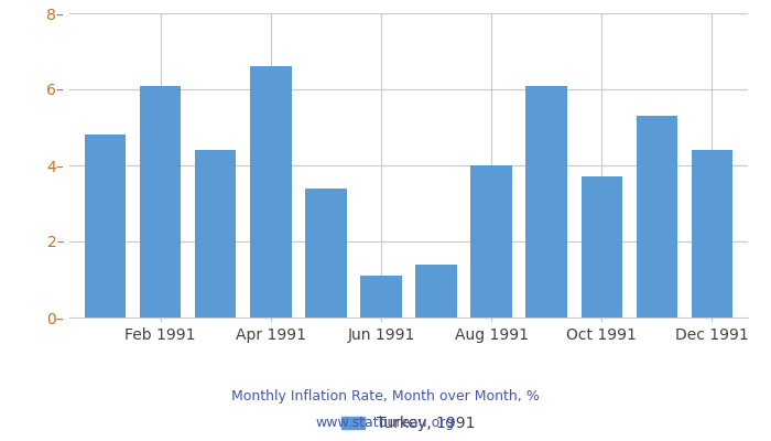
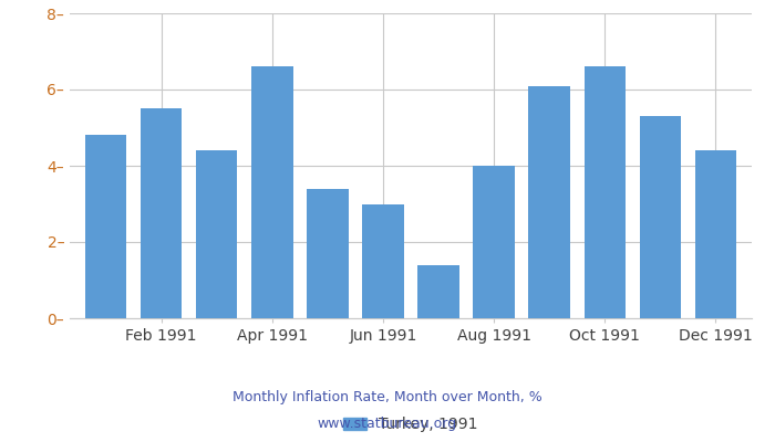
Feb 1991: 6.1– -> 5.5–
Jun 1991: 1.1– -> 3.0–
Oct 1991: 3.7– -> 6.6–
